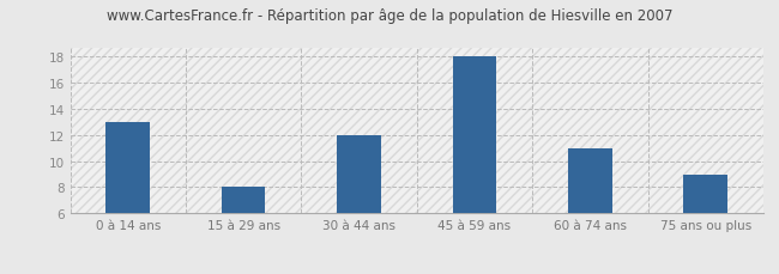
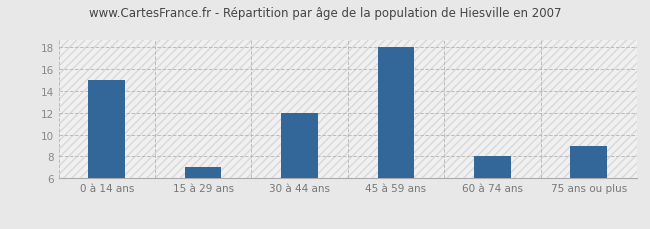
0 à 14 ans: 13 -> 15
15 à 29 ans: 8 -> 7
60 à 74 ans: 11 -> 8
